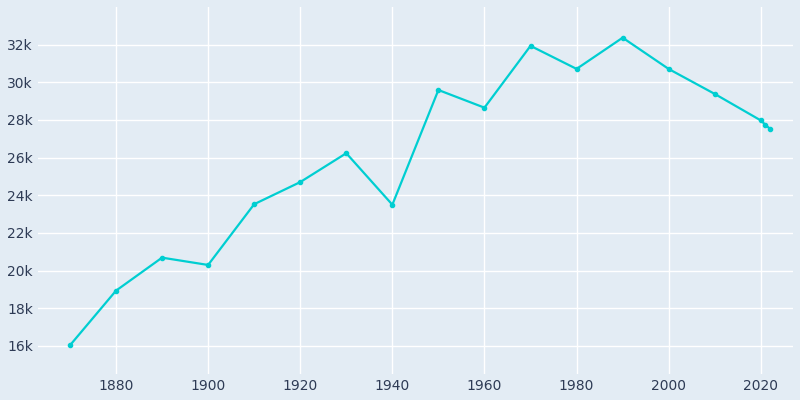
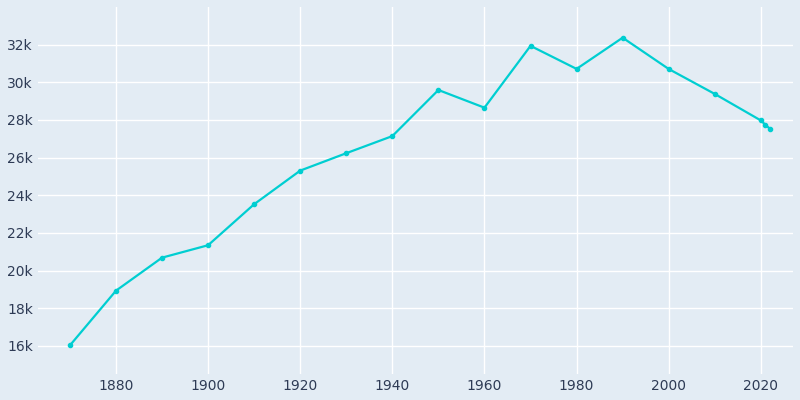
1900: 20.3k -> 21.3k
1920: 24.7k -> 25.3k
1940: 23.5k -> 27.1k
